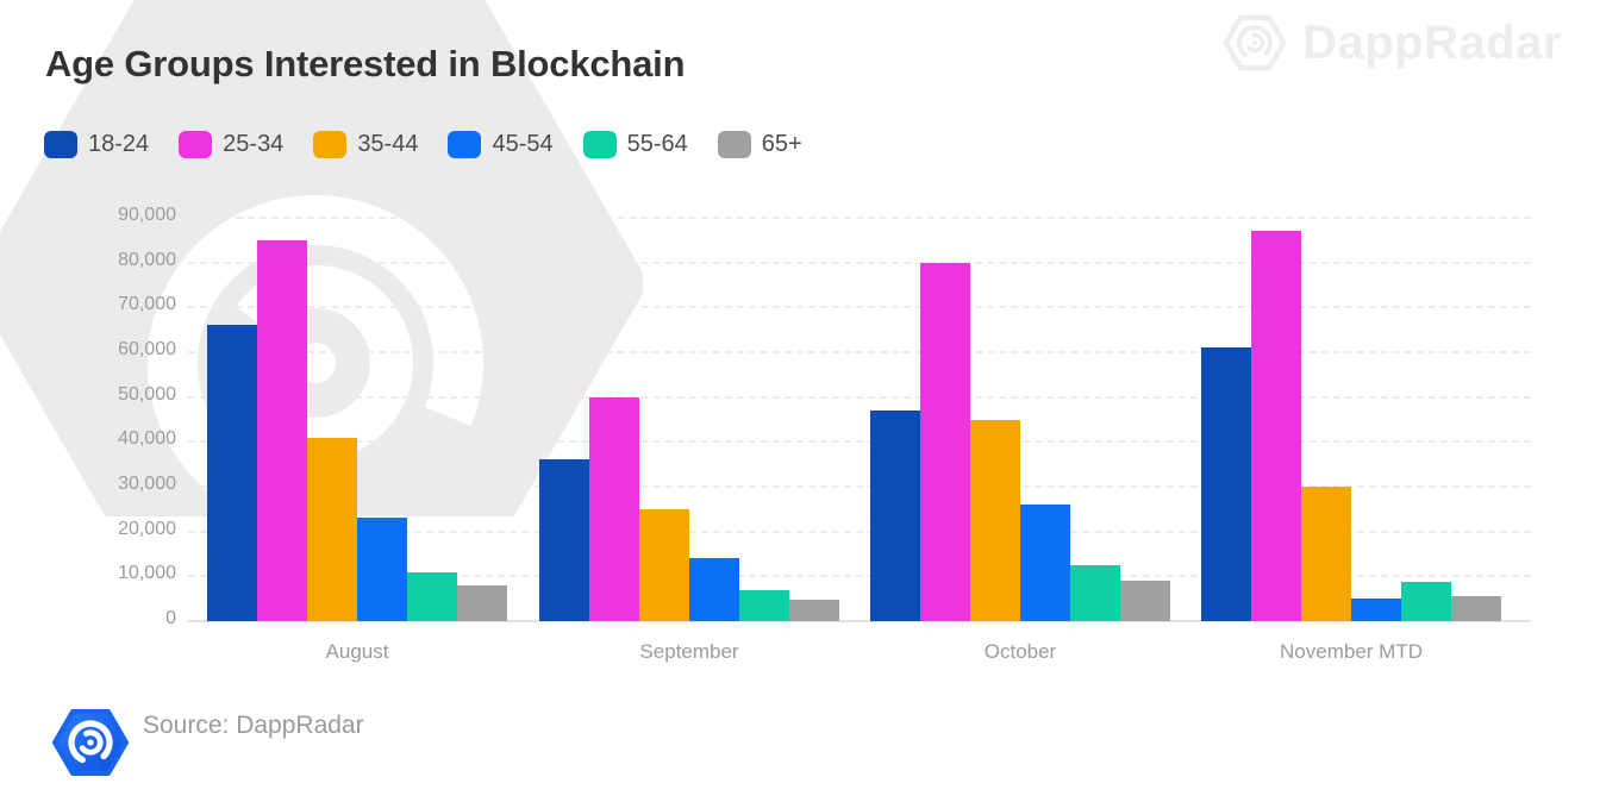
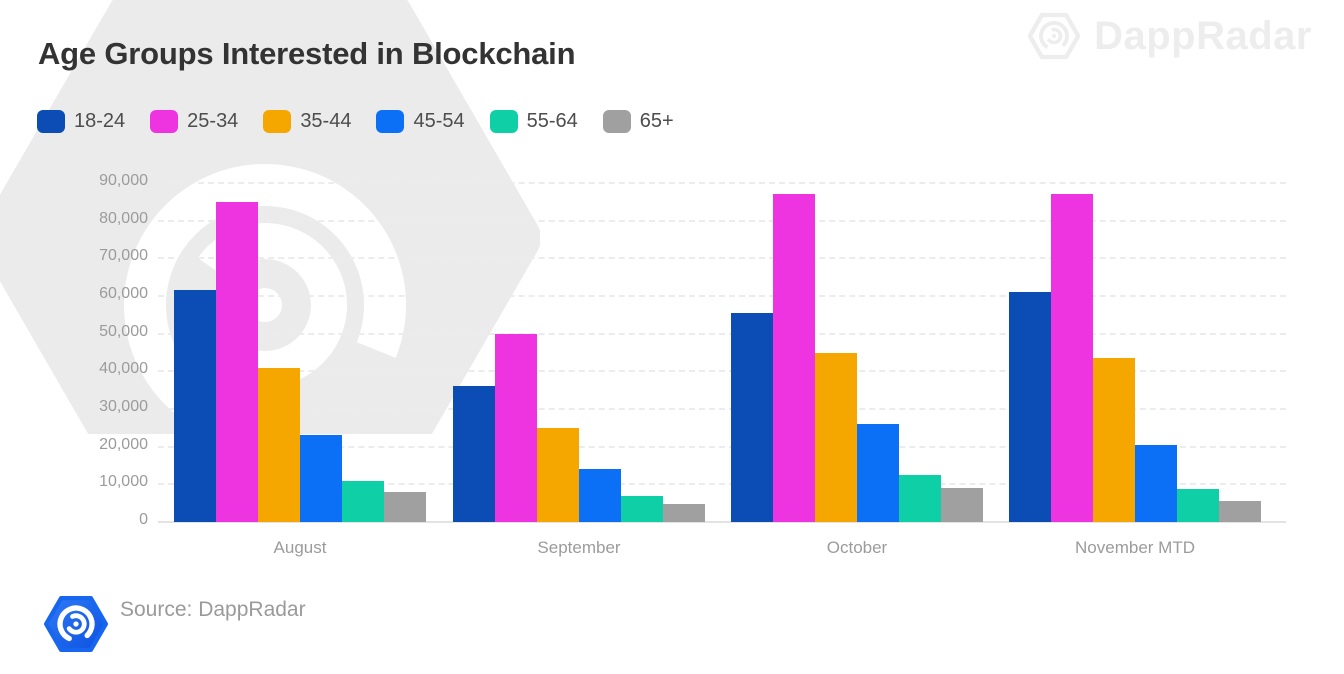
18-24/August: 66000 -> 62000
18-24/October: 47000 -> 56000
25-34/October: 80000 -> 87000
35-44/November MTD: 30000 -> 44000
45-54/November MTD: 5000 -> 20000
